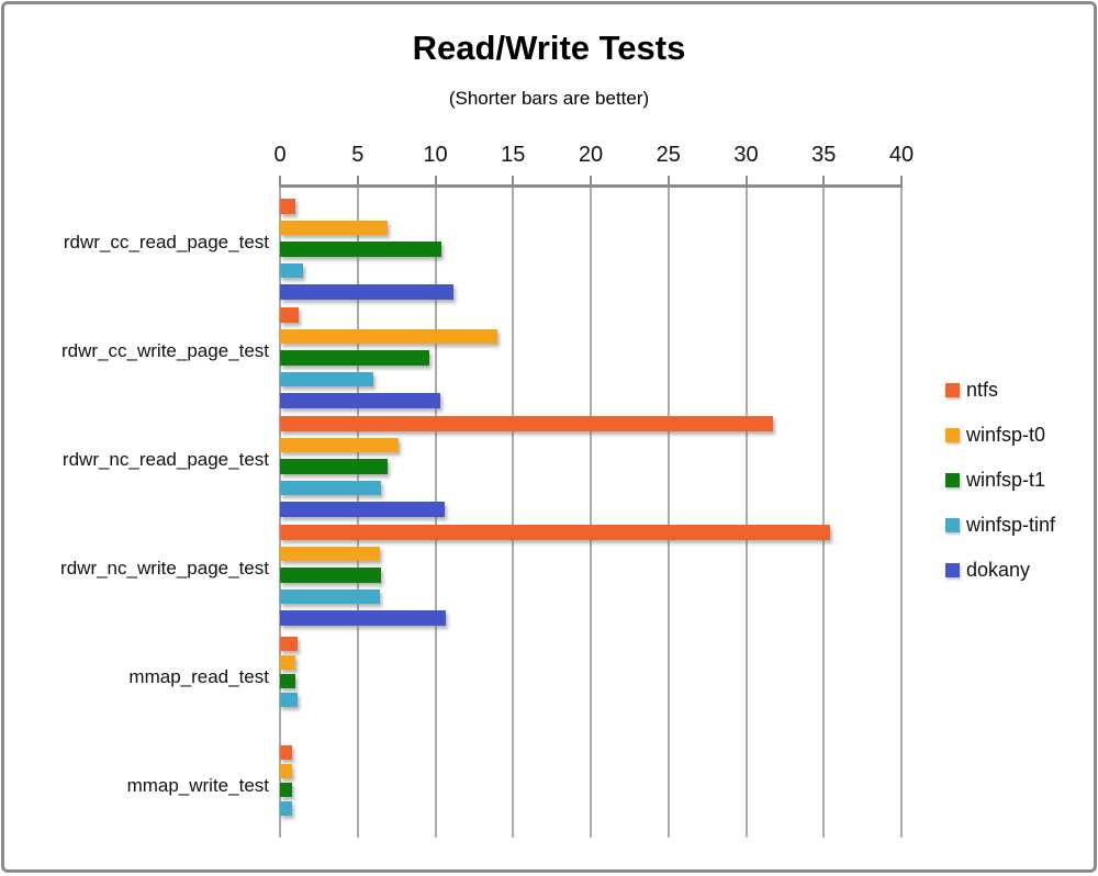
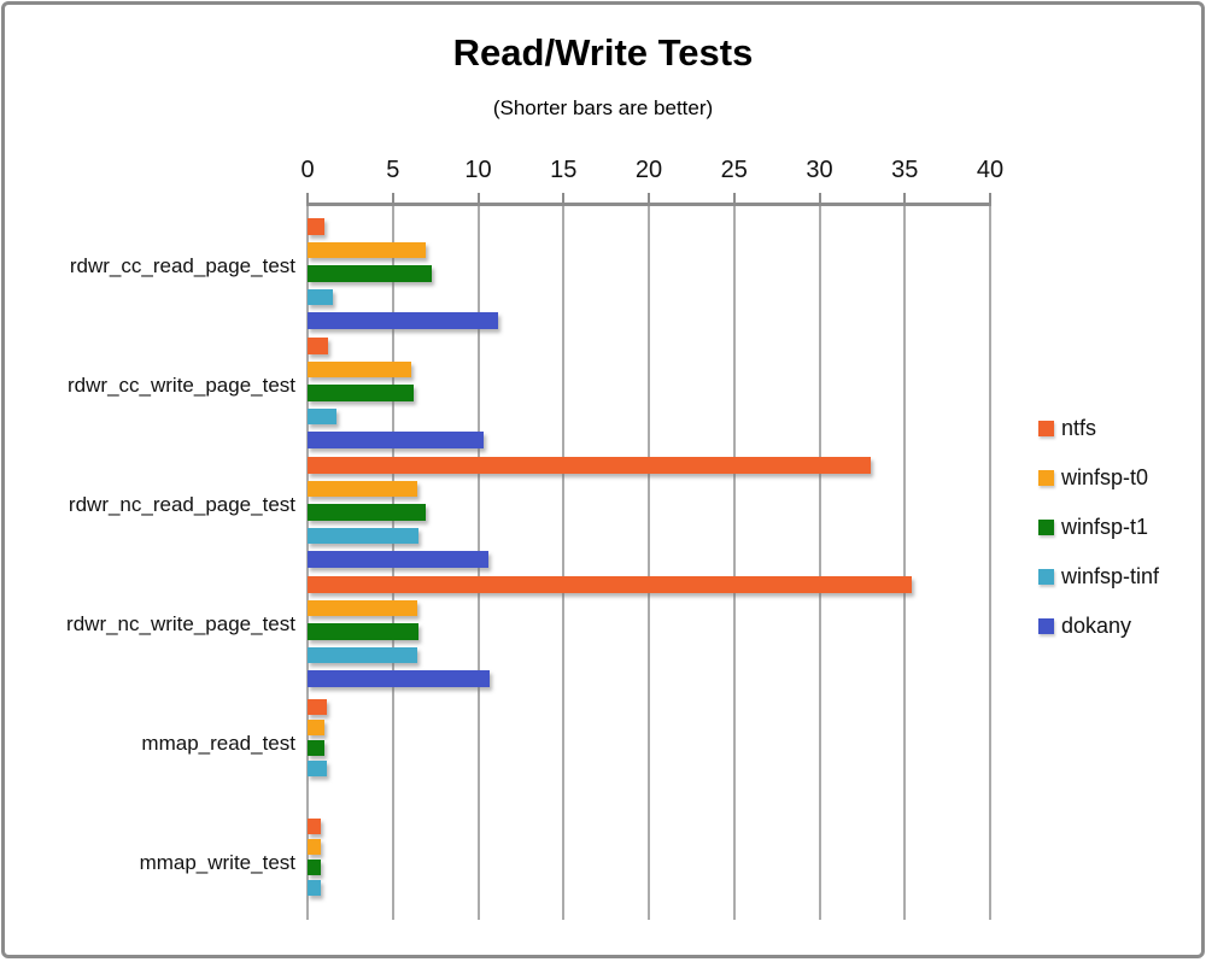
winfsp-t1/rdwr_cc_read_page_test: 10.4 -> 7.3
winfsp-t0/rdwr_cc_write_page_test: 14.0 -> 6.1
winfsp-t1/rdwr_cc_write_page_test: 9.6 -> 6.2
winfsp-tinf/rdwr_cc_write_page_test: 6.0 -> 1.7
ntfs/rdwr_nc_read_page_test: 31.7 -> 33.0
winfsp-t0/rdwr_nc_read_page_test: 7.6 -> 6.4
